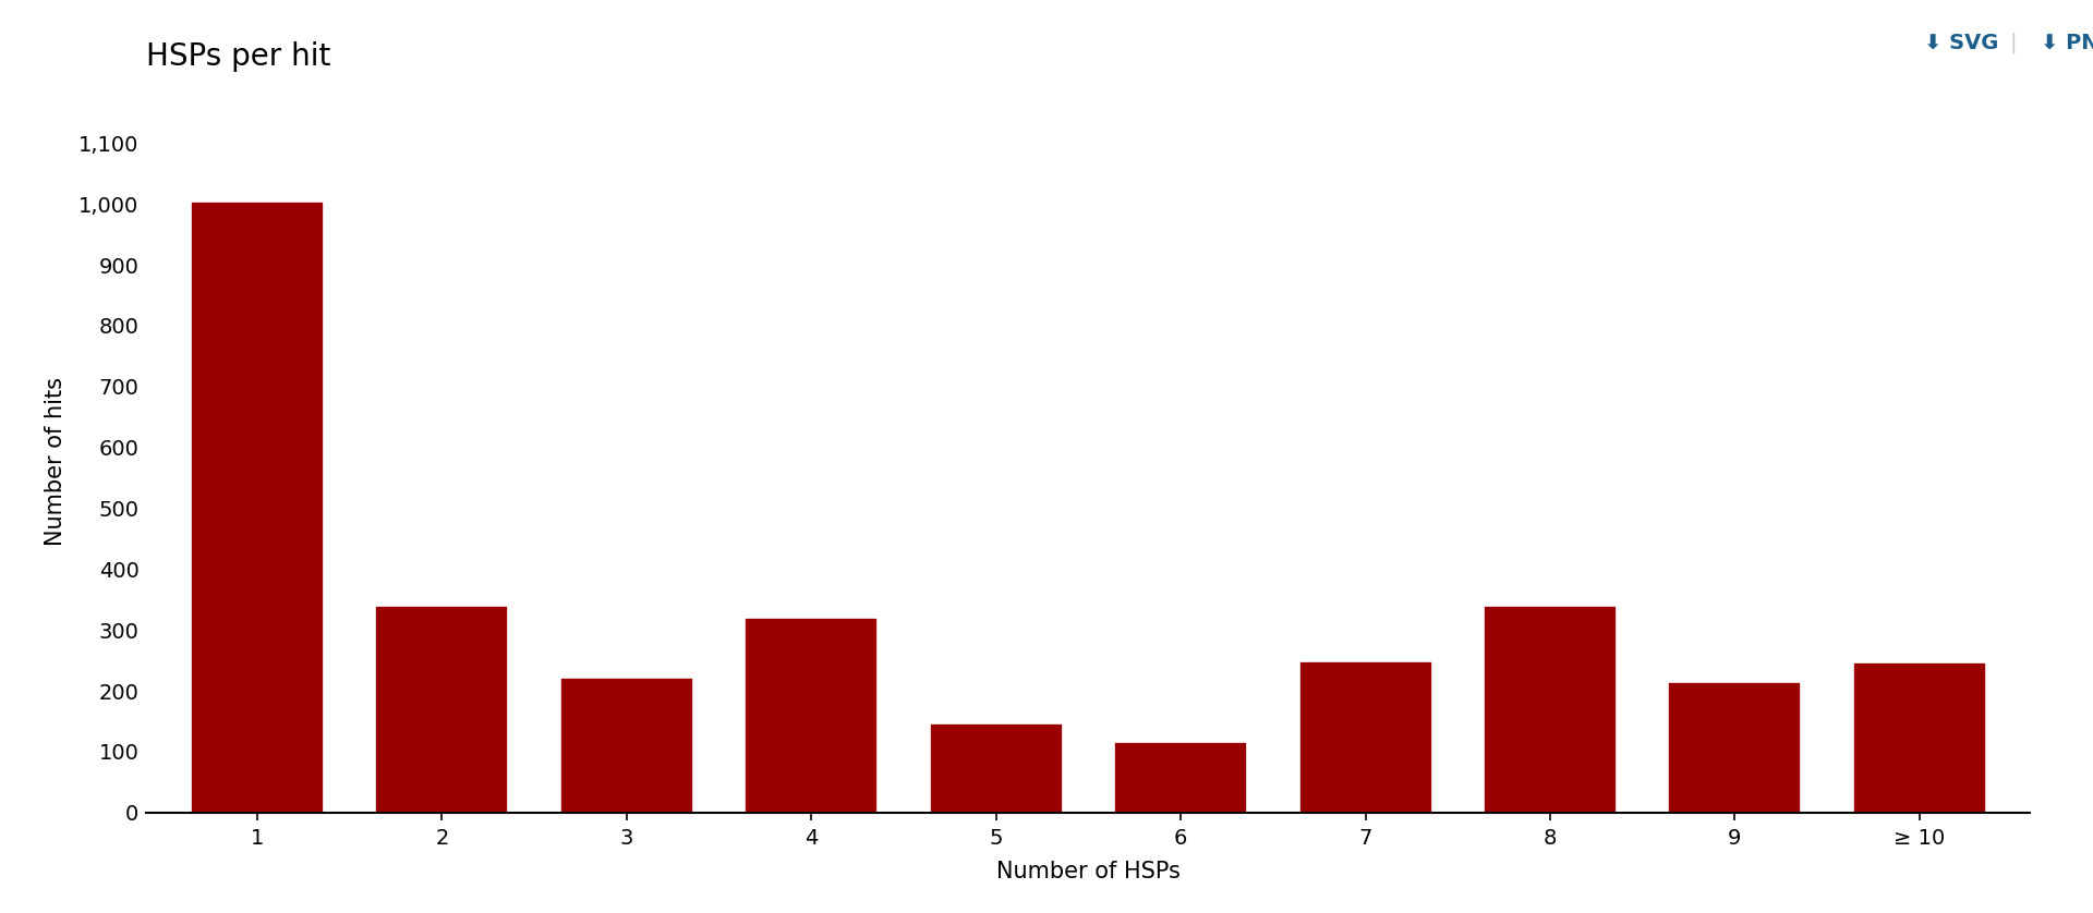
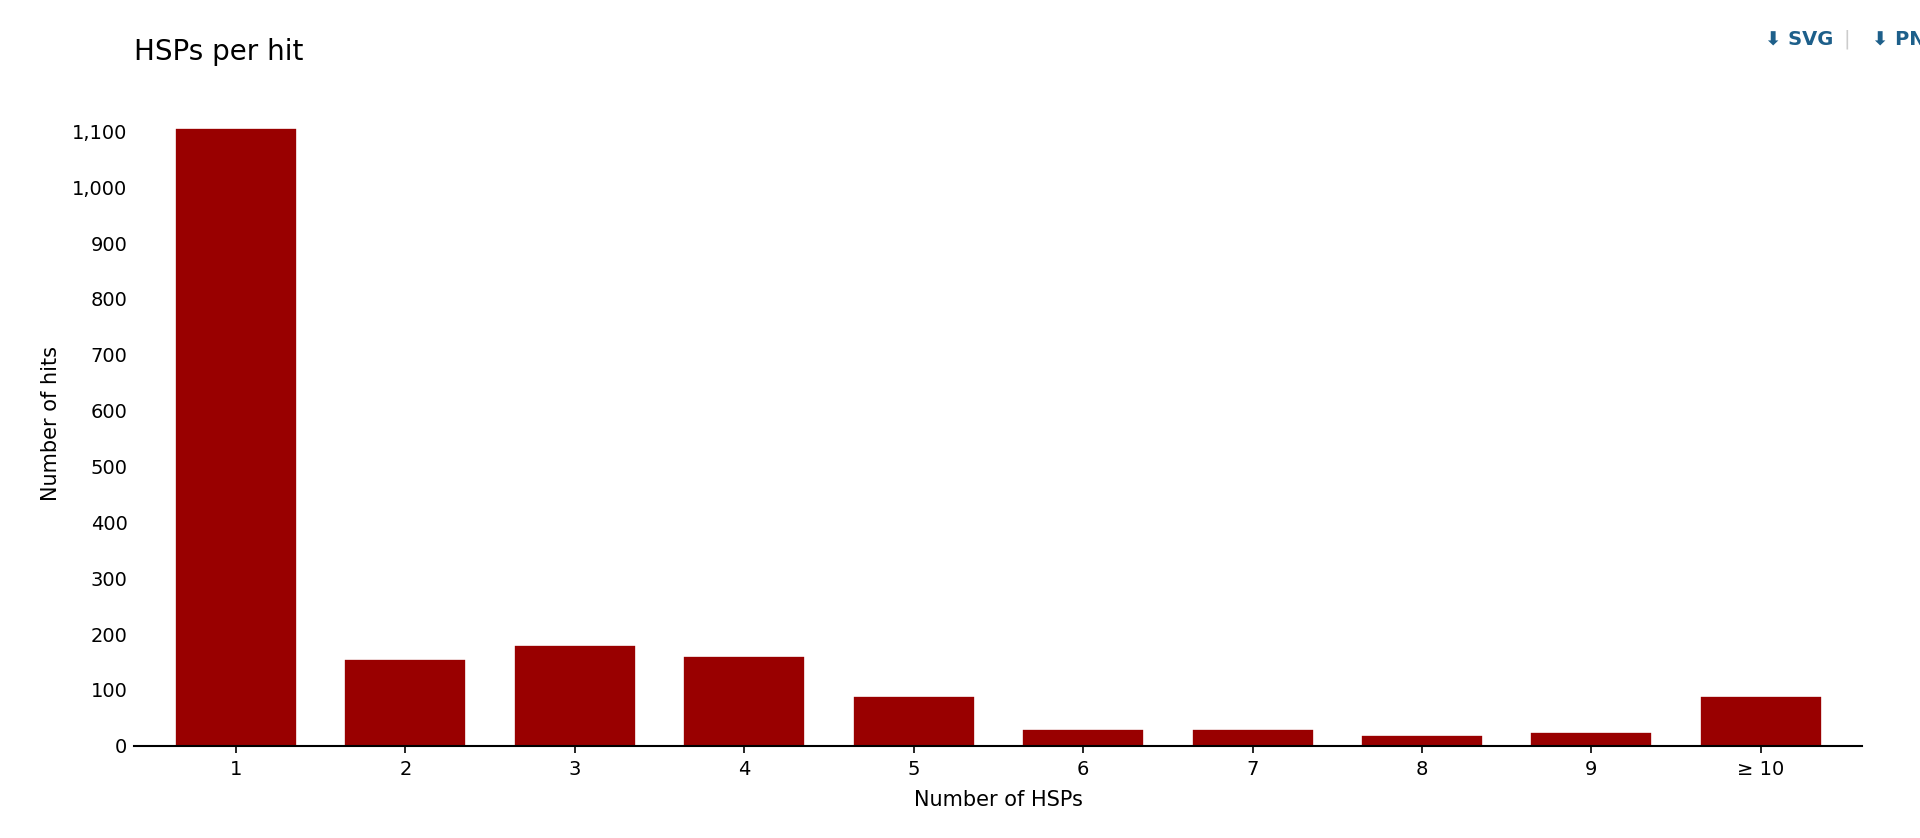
1: 1,004 -> 1,105
2: 340 -> 155
3: 222 -> 180
4: 320 -> 160
5: 146 -> 90
6: 116 -> 30
7: 248 -> 30
8: 340 -> 20
9: 214 -> 25
≥ 10: 246 -> 90
